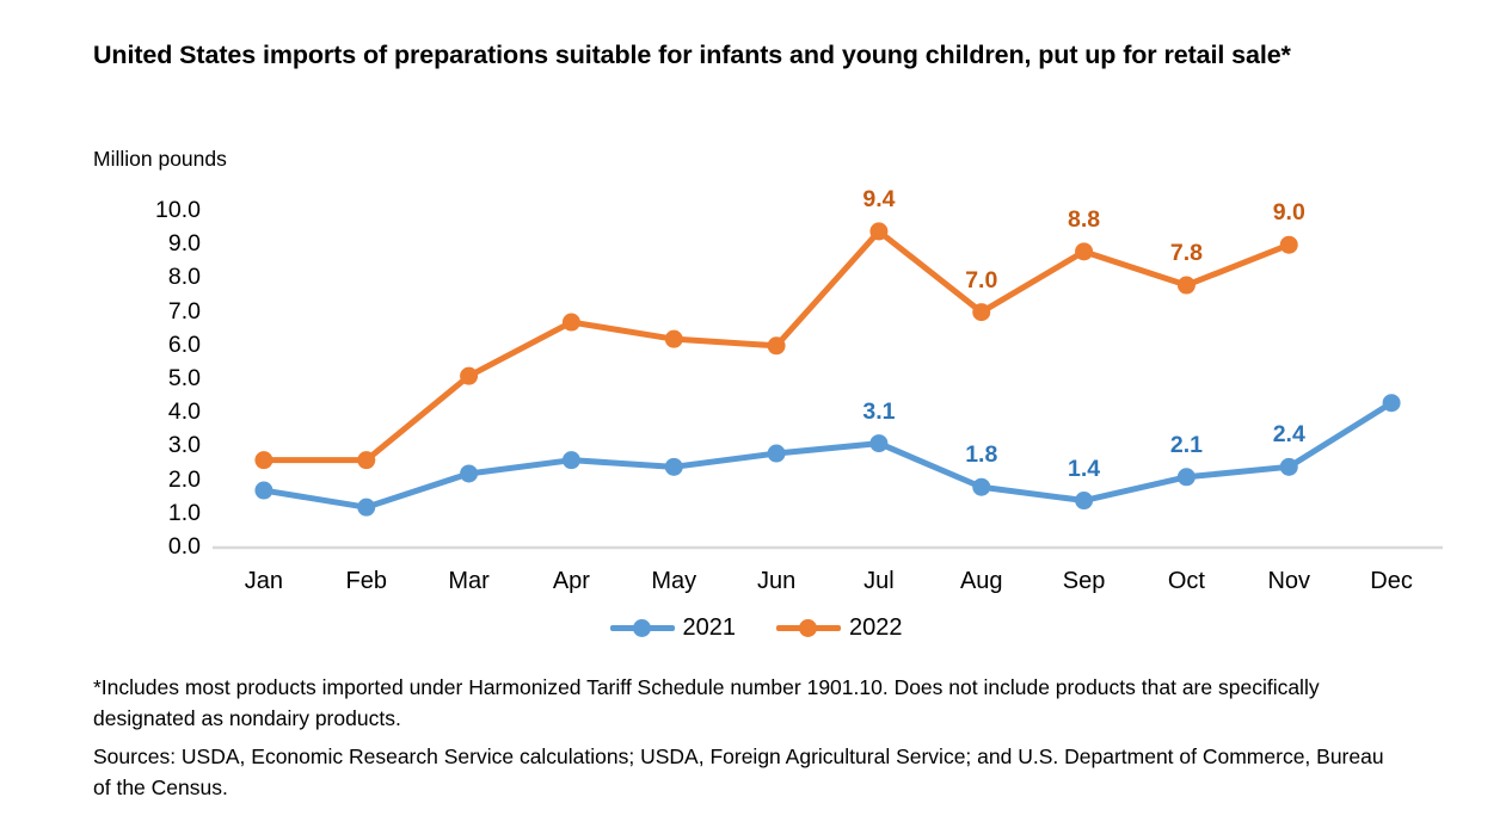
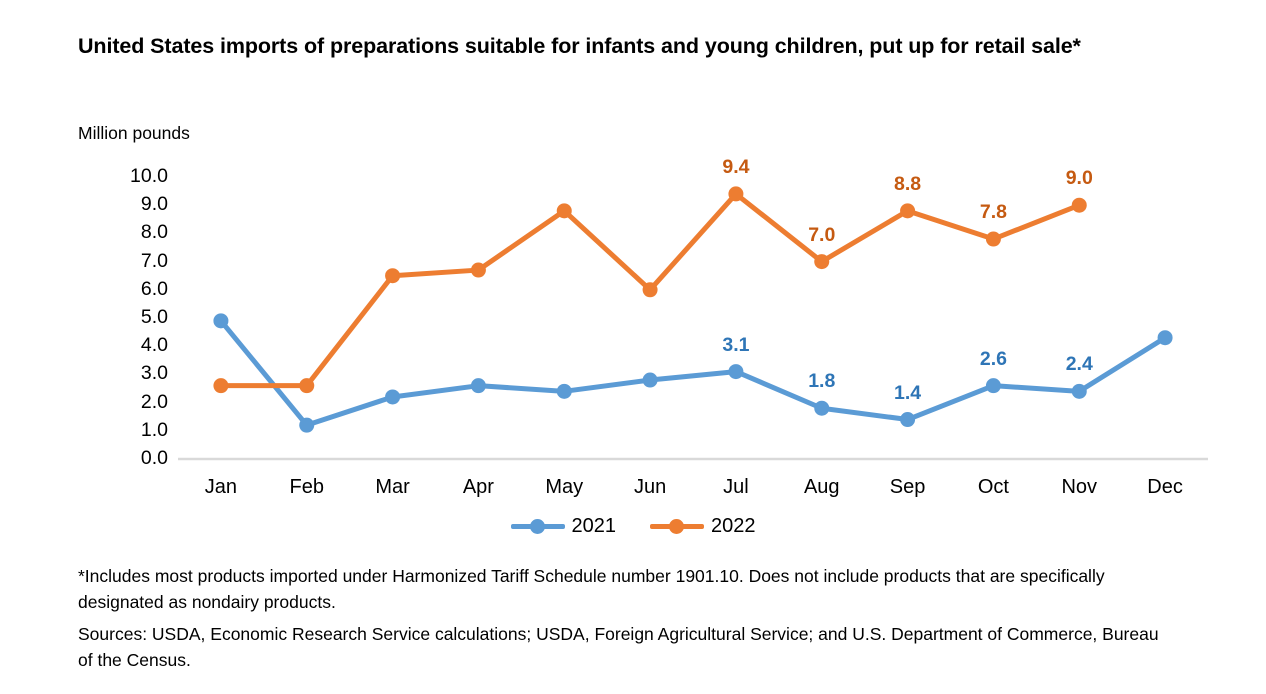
2021/Jan: 1.7 -> 4.9
2022/Mar: 5.1 -> 6.5
2022/May: 6.2 -> 8.8
2021/Oct: 2.1 -> 2.6
